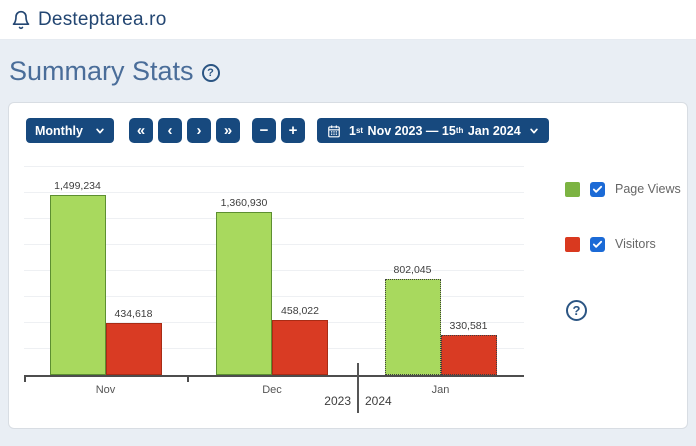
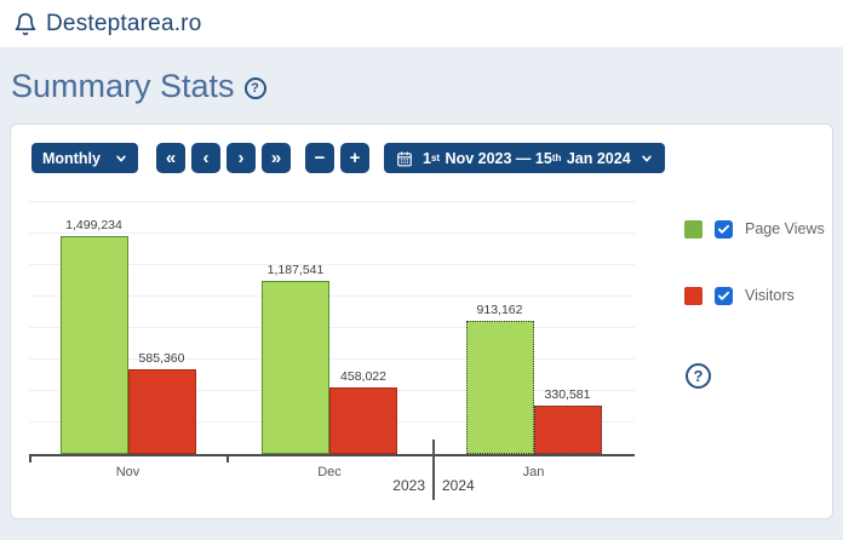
Visitors/Nov: 434,618 -> 585,360
Page Views/Dec: 1,360,930 -> 1,187,541
Page Views/Jan: 802,045 -> 913,162
